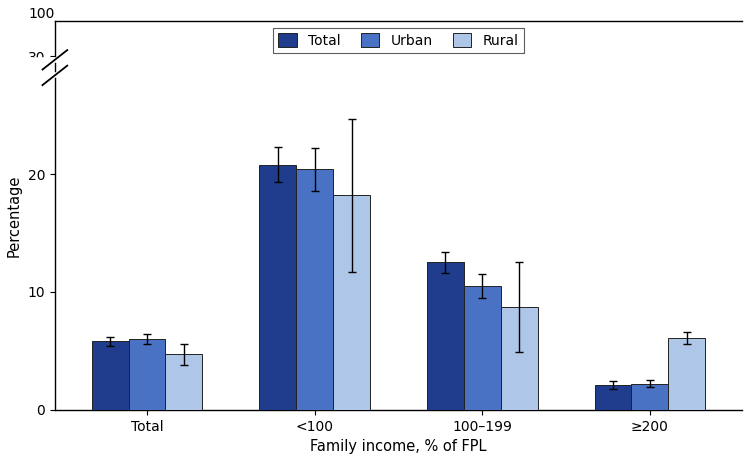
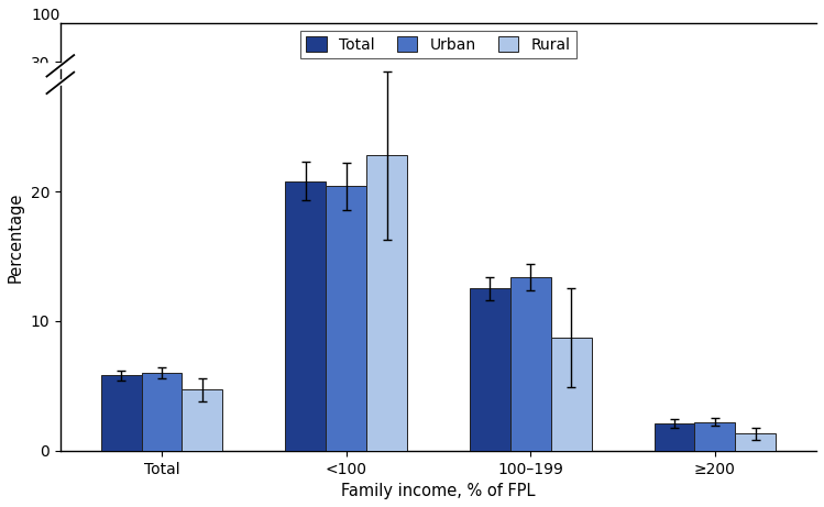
Rural/<100: 18.2 -> 22.8
Urban/100–199: 10.5 -> 13.4
Rural/≥200: 6.1 -> 1.3
